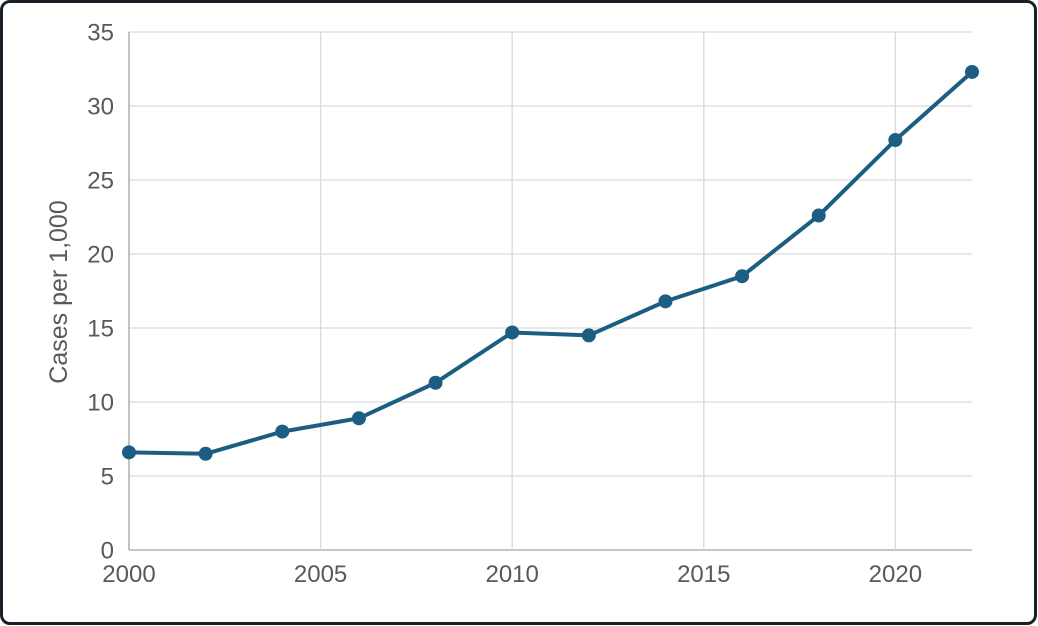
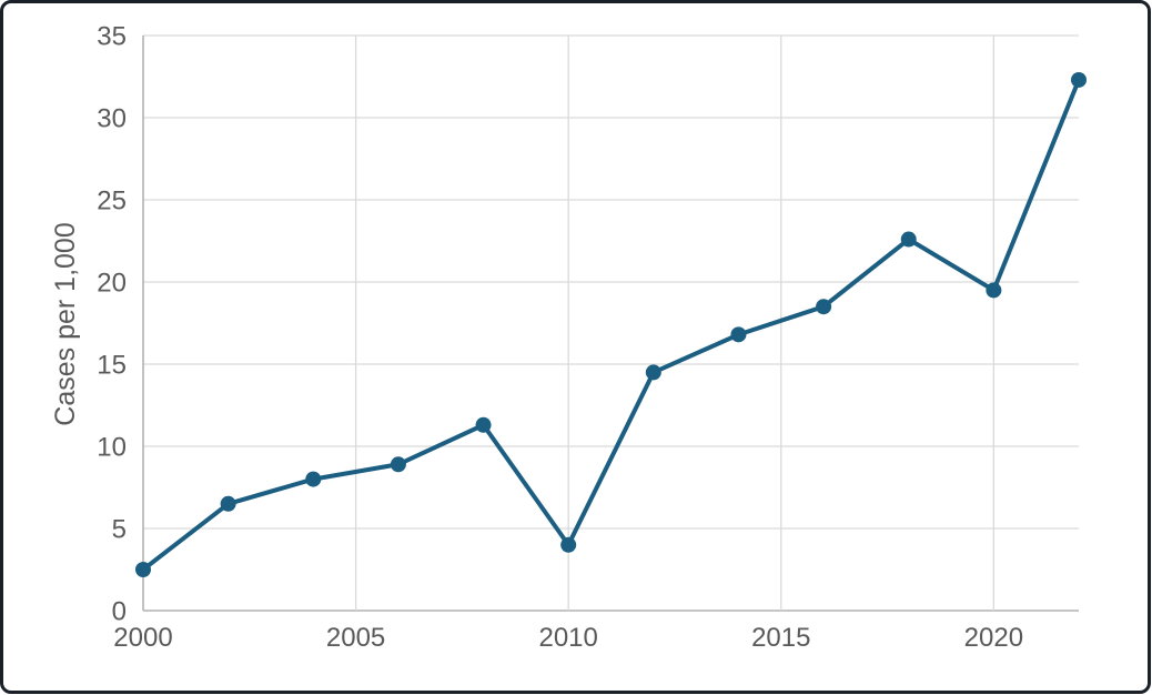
2000: 6.6 -> 2.5
2010: 14.7 -> 4.0
2020: 27.7 -> 19.5
